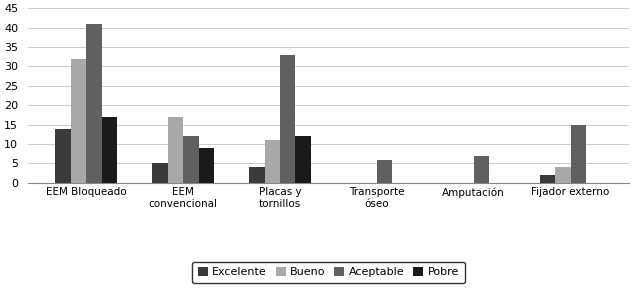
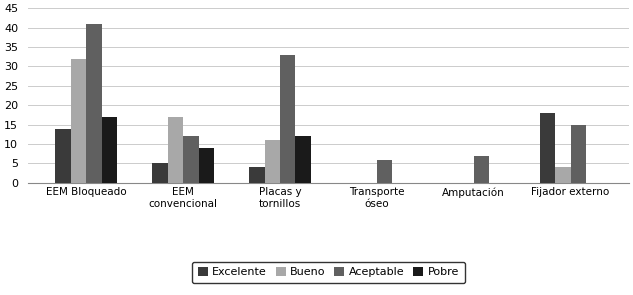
Excelente/Fijador externo: 2 -> 18
